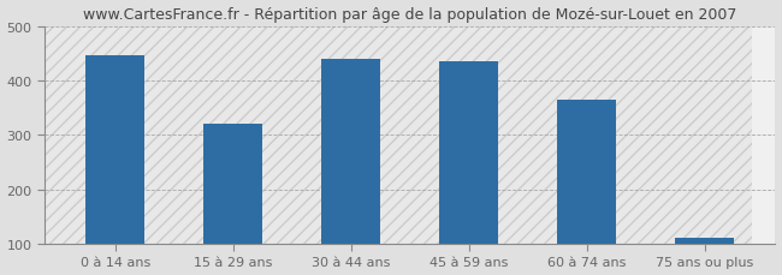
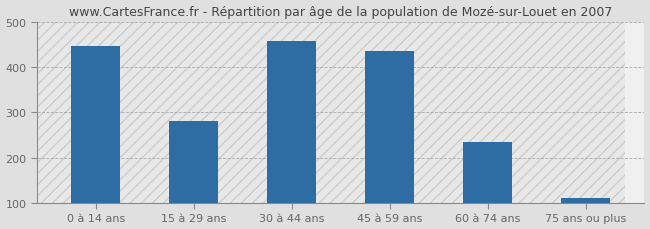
15 à 29 ans: 320 -> 281
30 à 44 ans: 440 -> 456
60 à 74 ans: 365 -> 235
